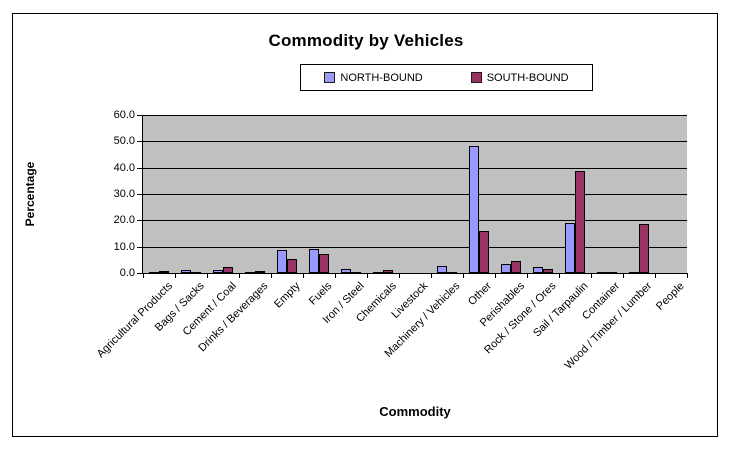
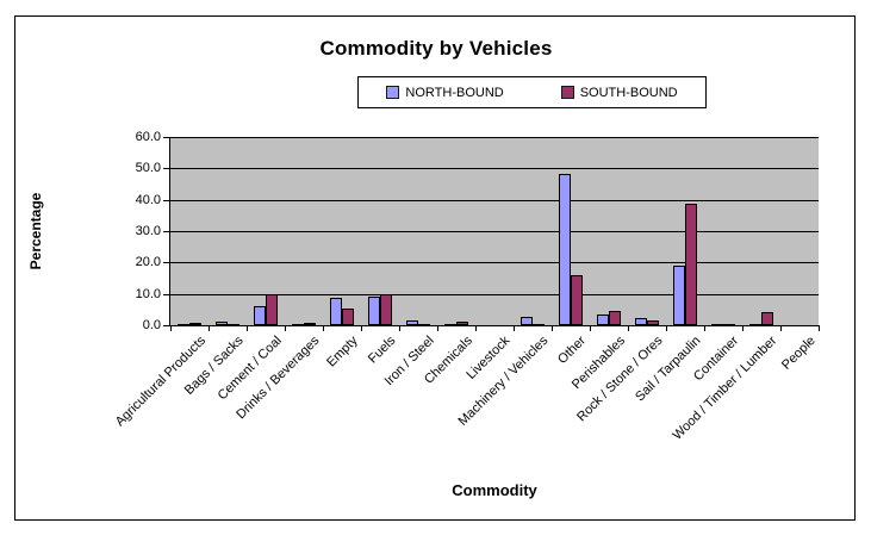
NORTH-BOUND/Cement / Coal: 1 -> 6
SOUTH-BOUND/Cement / Coal: 2 -> 10
SOUTH-BOUND/Fuels: 7 -> 10
SOUTH-BOUND/Wood / Timber / Lumber: 19 -> 4
